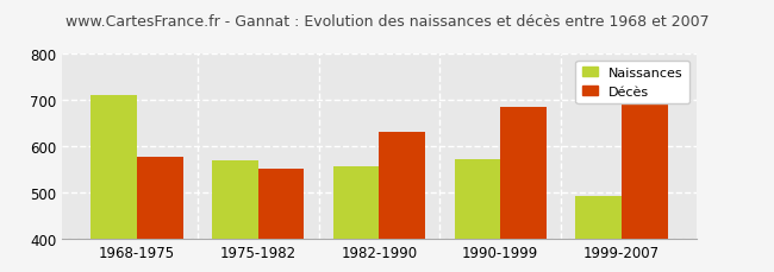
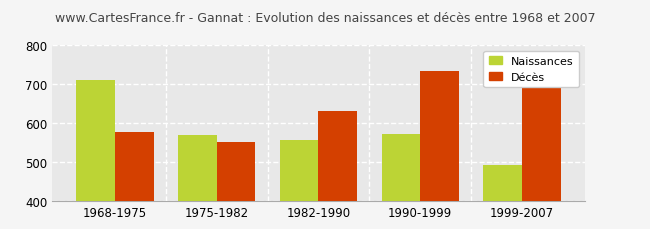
Décès/1990-1999: 685 -> 733
